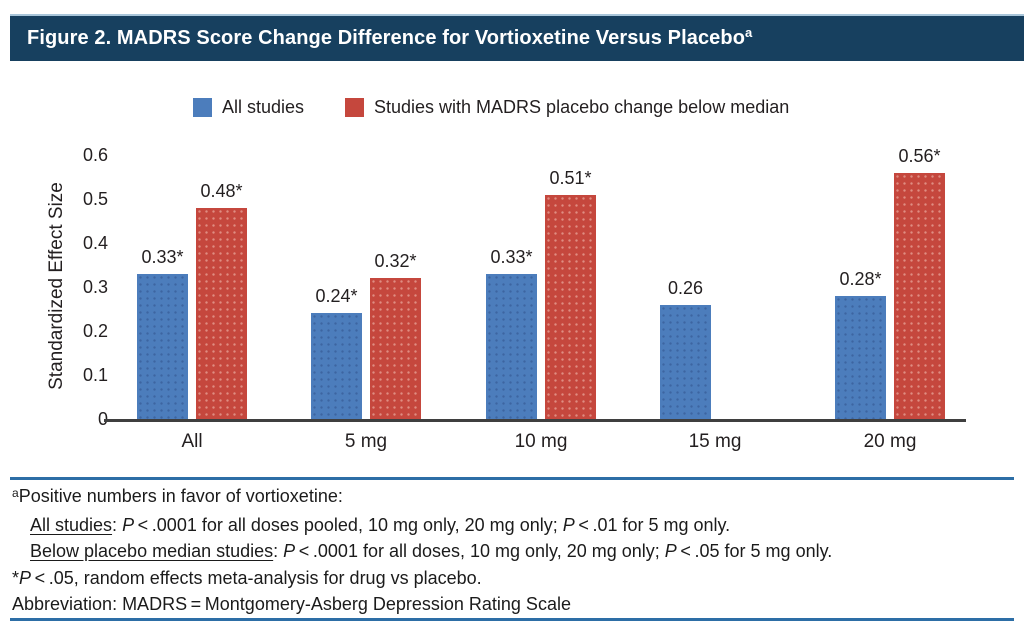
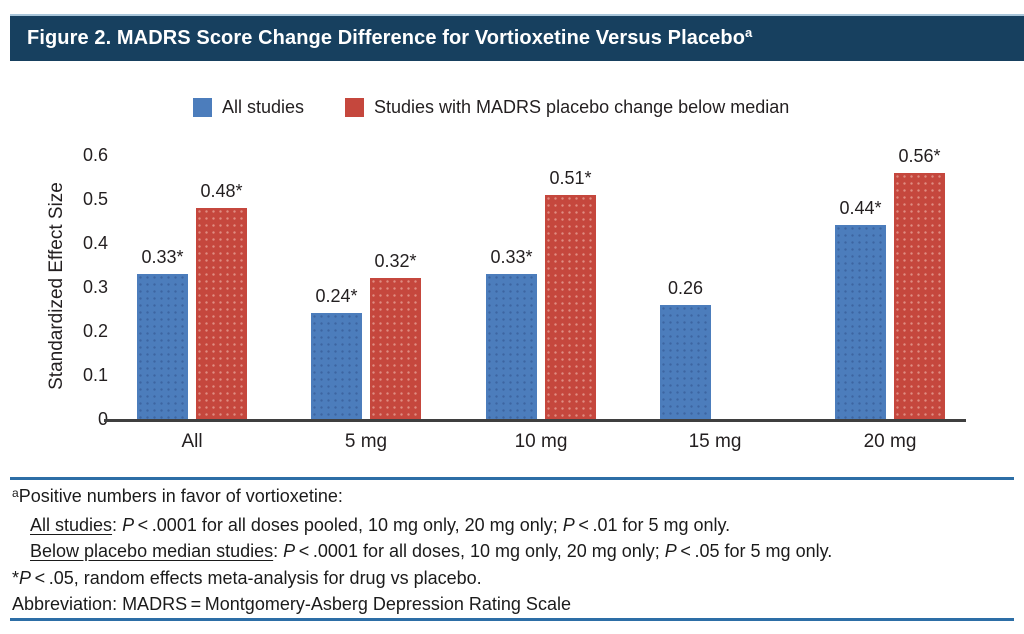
All studies/20 mg: 0.28 -> 0.44
